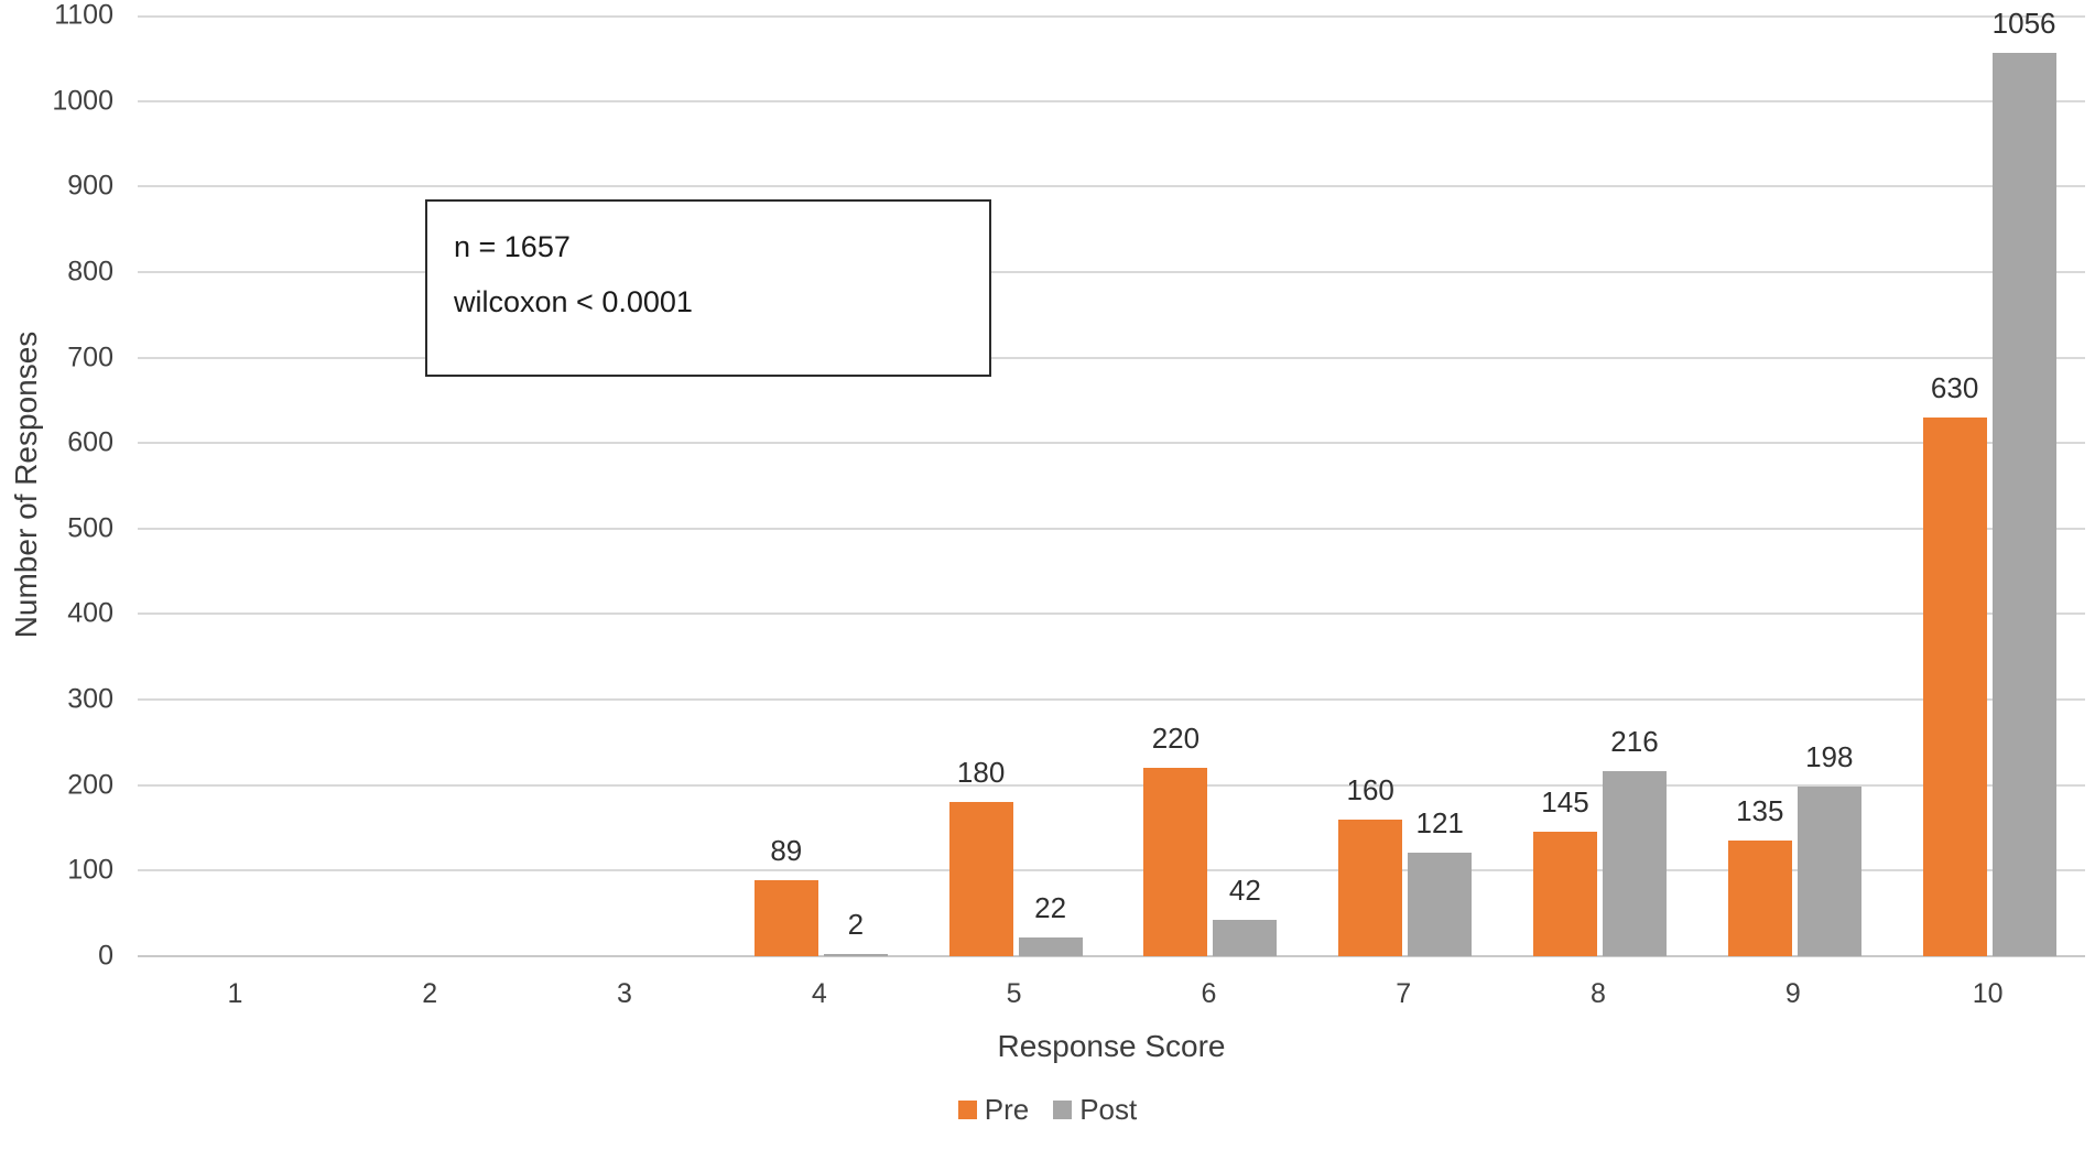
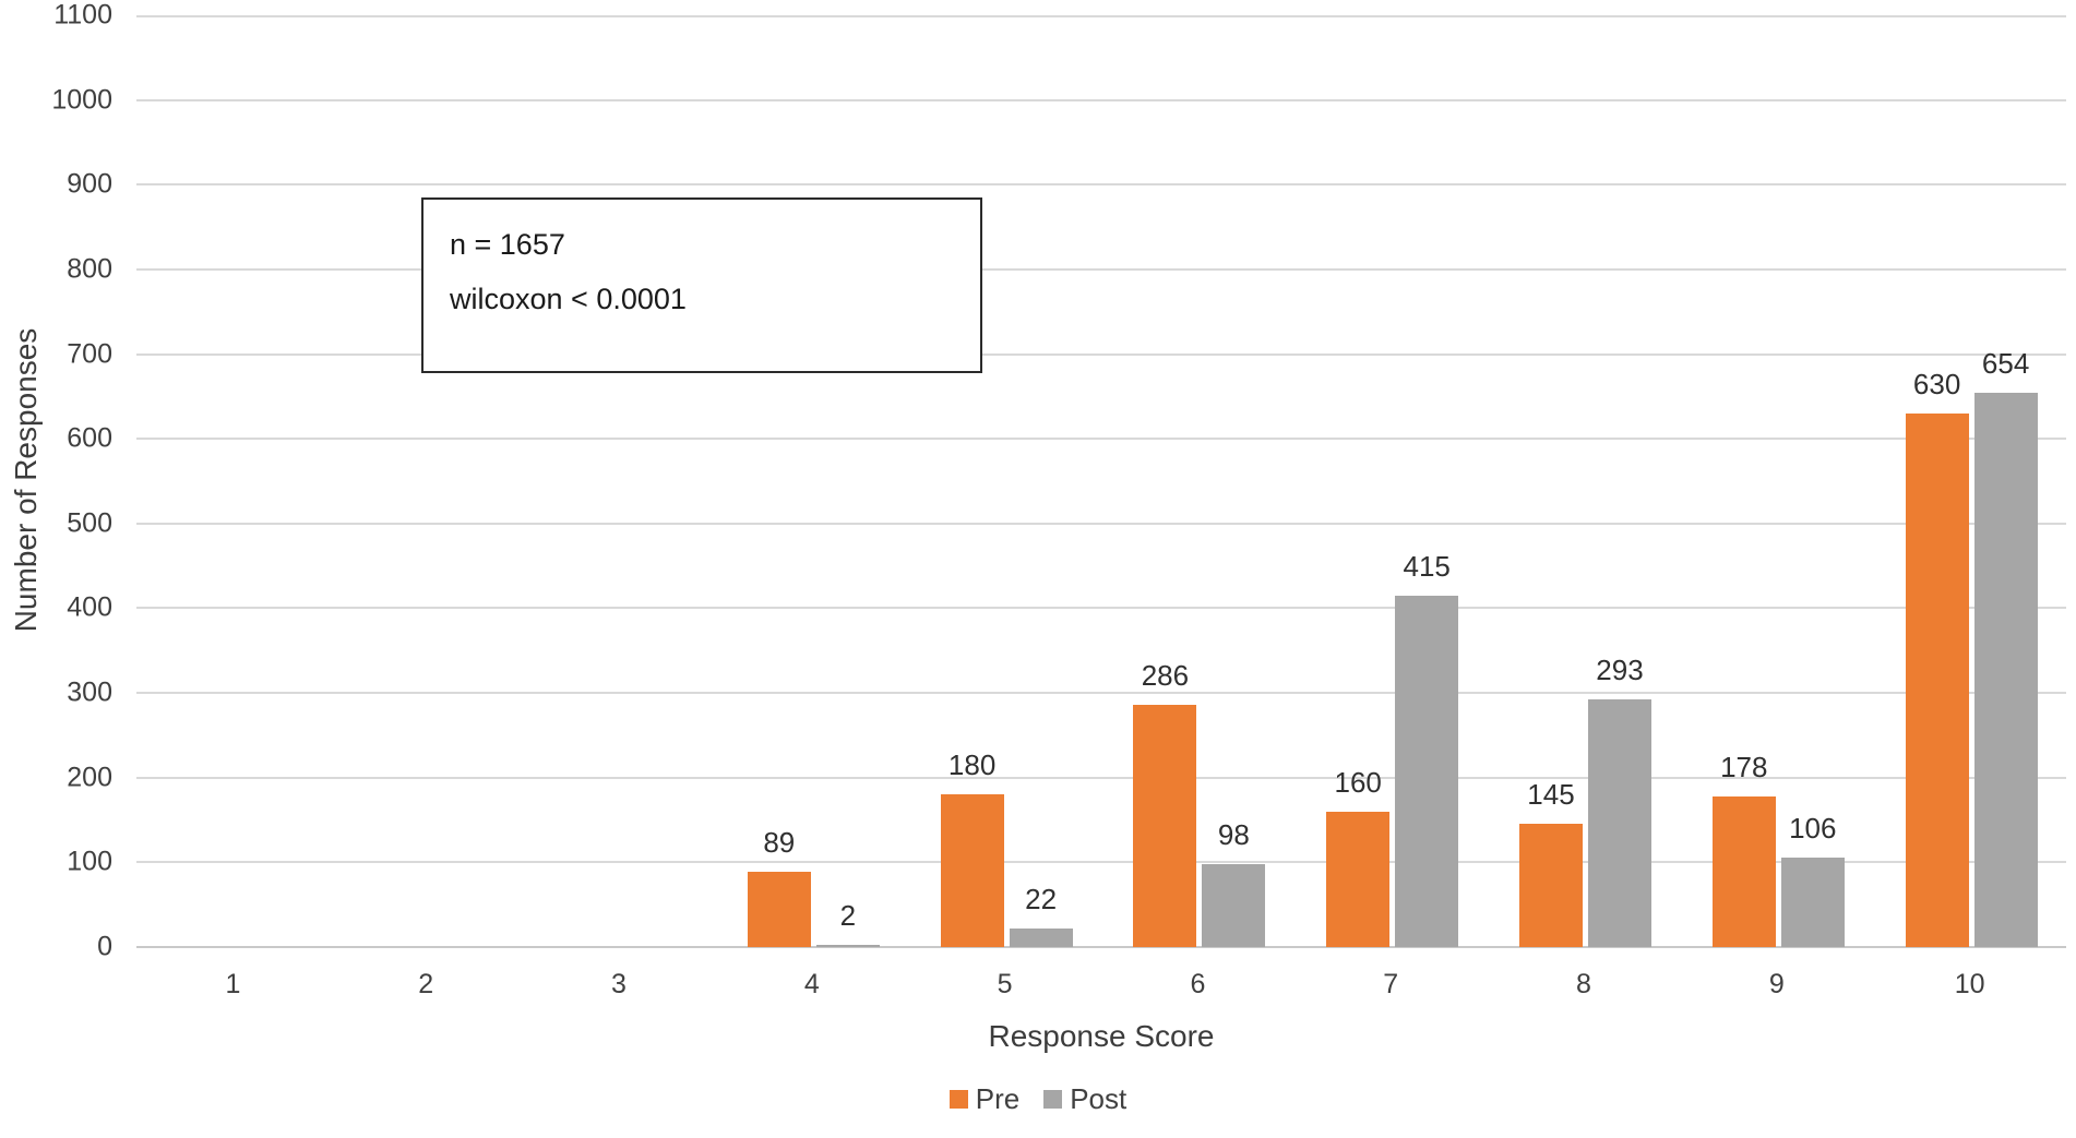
Pre/6: 220 -> 286
Post/6: 42 -> 98
Post/7: 121 -> 415
Post/8: 216 -> 293
Pre/9: 135 -> 178
Post/9: 198 -> 106
Post/10: 1056 -> 654
